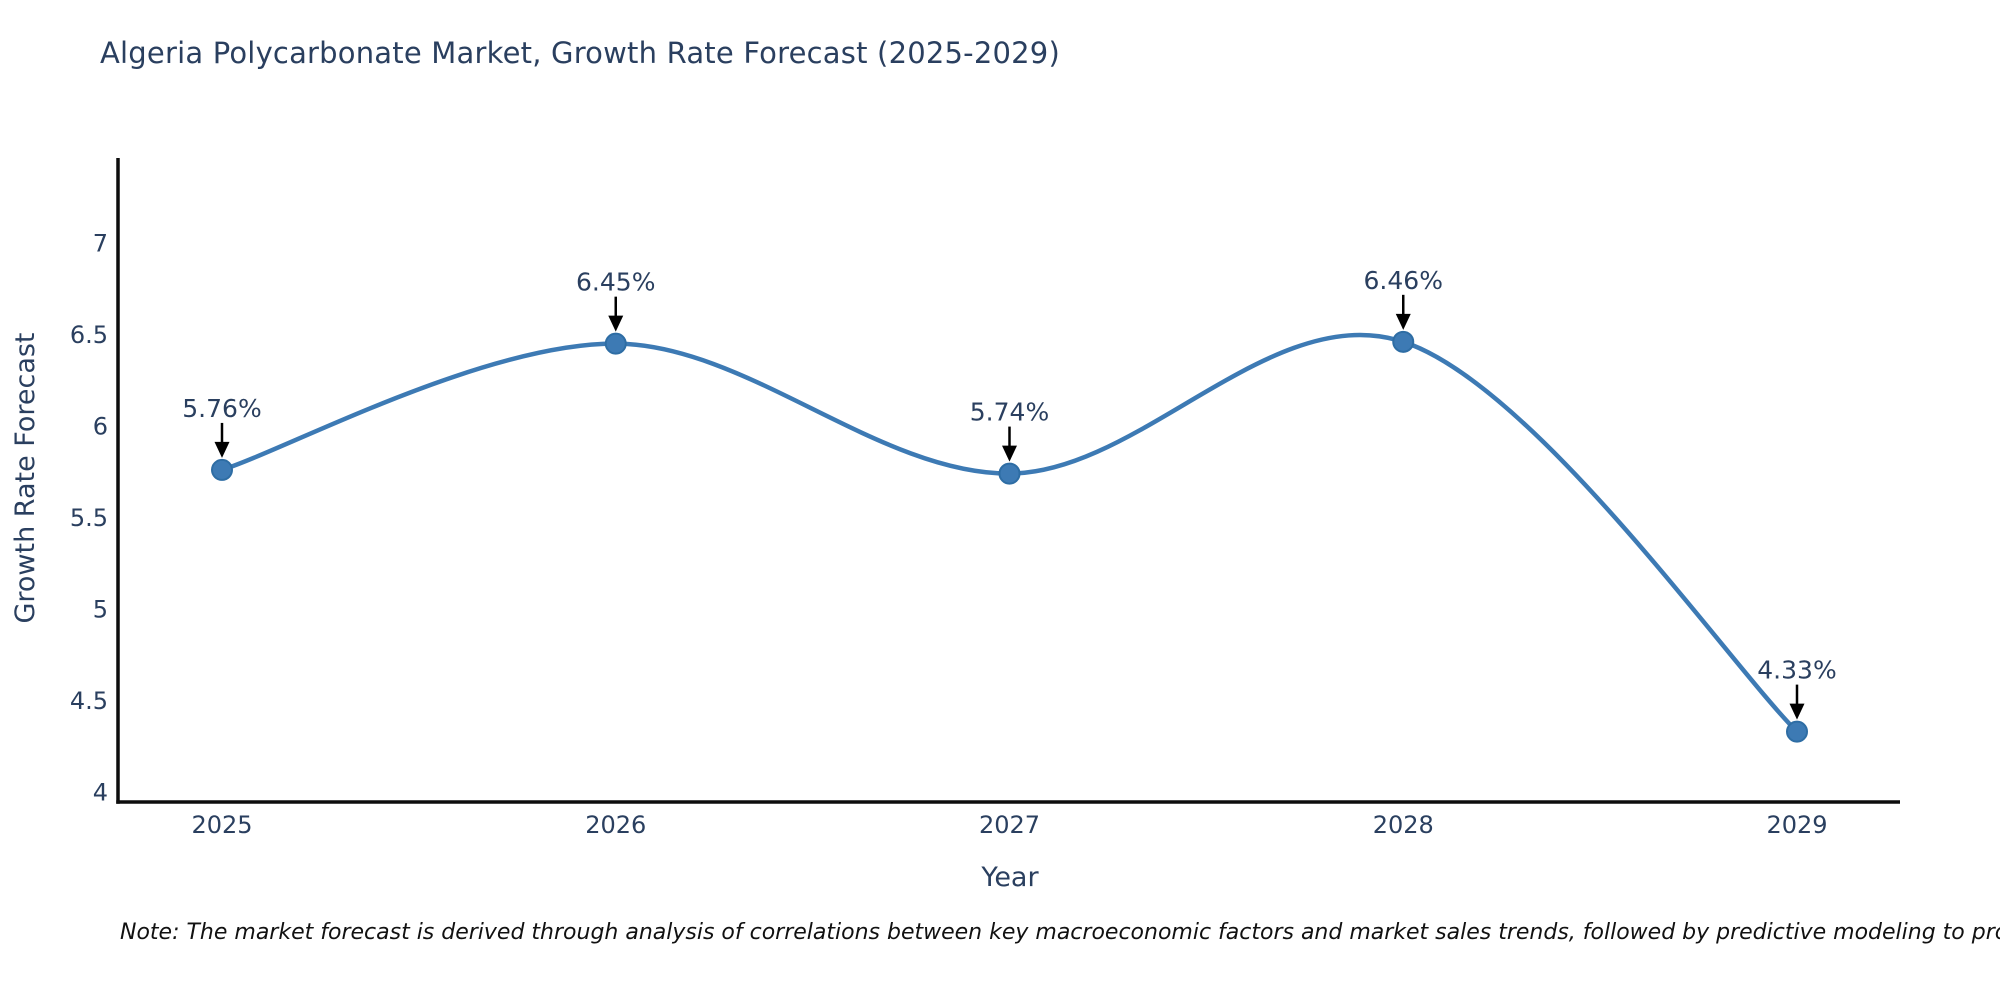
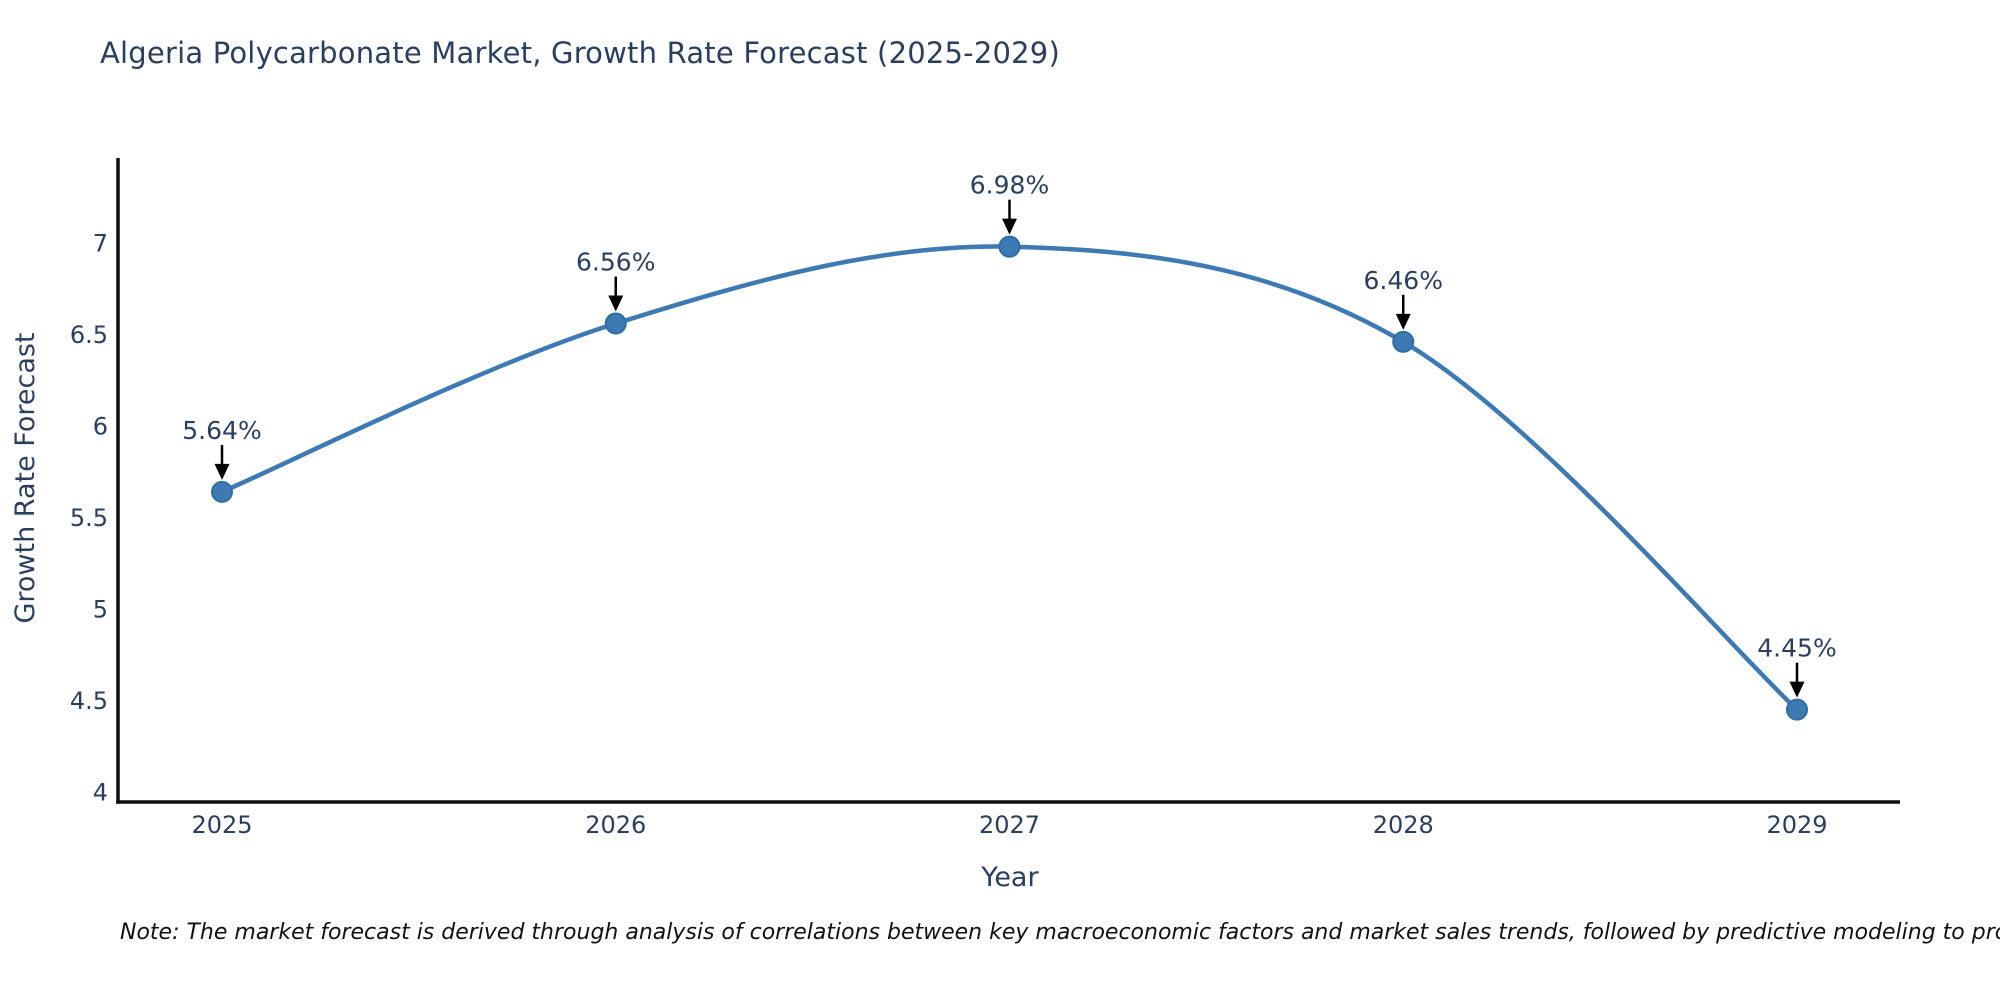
2025: 5.76% -> 5.64%
2026: 6.45% -> 6.56%
2027: 5.74% -> 6.98%
2029: 4.33% -> 4.45%
